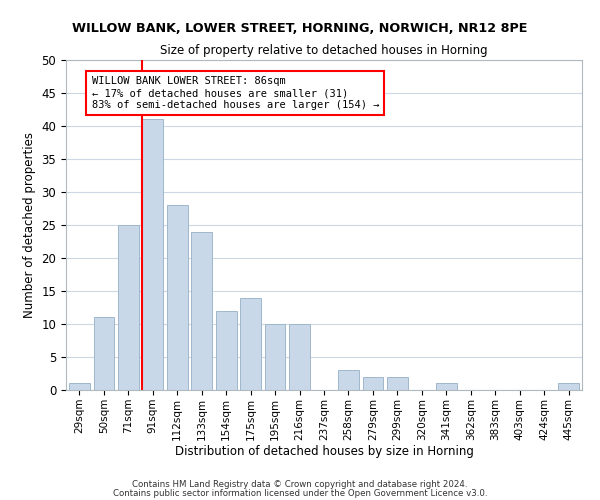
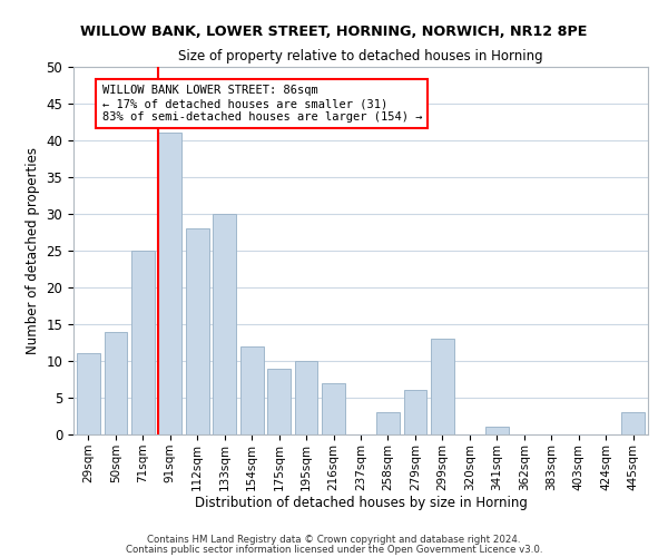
29sqm: 1 -> 11
50sqm: 11 -> 14
133sqm: 24 -> 30
175sqm: 14 -> 9
216sqm: 10 -> 7
279sqm: 2 -> 6
299sqm: 2 -> 13
445sqm: 1 -> 3
